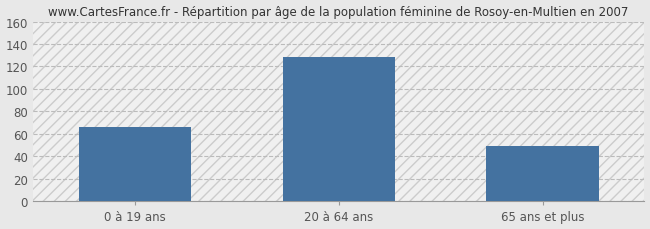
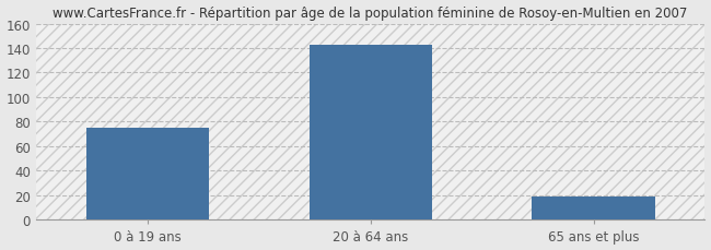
0 à 19 ans: 66 -> 75
20 à 64 ans: 128 -> 143
65 ans et plus: 49 -> 19
